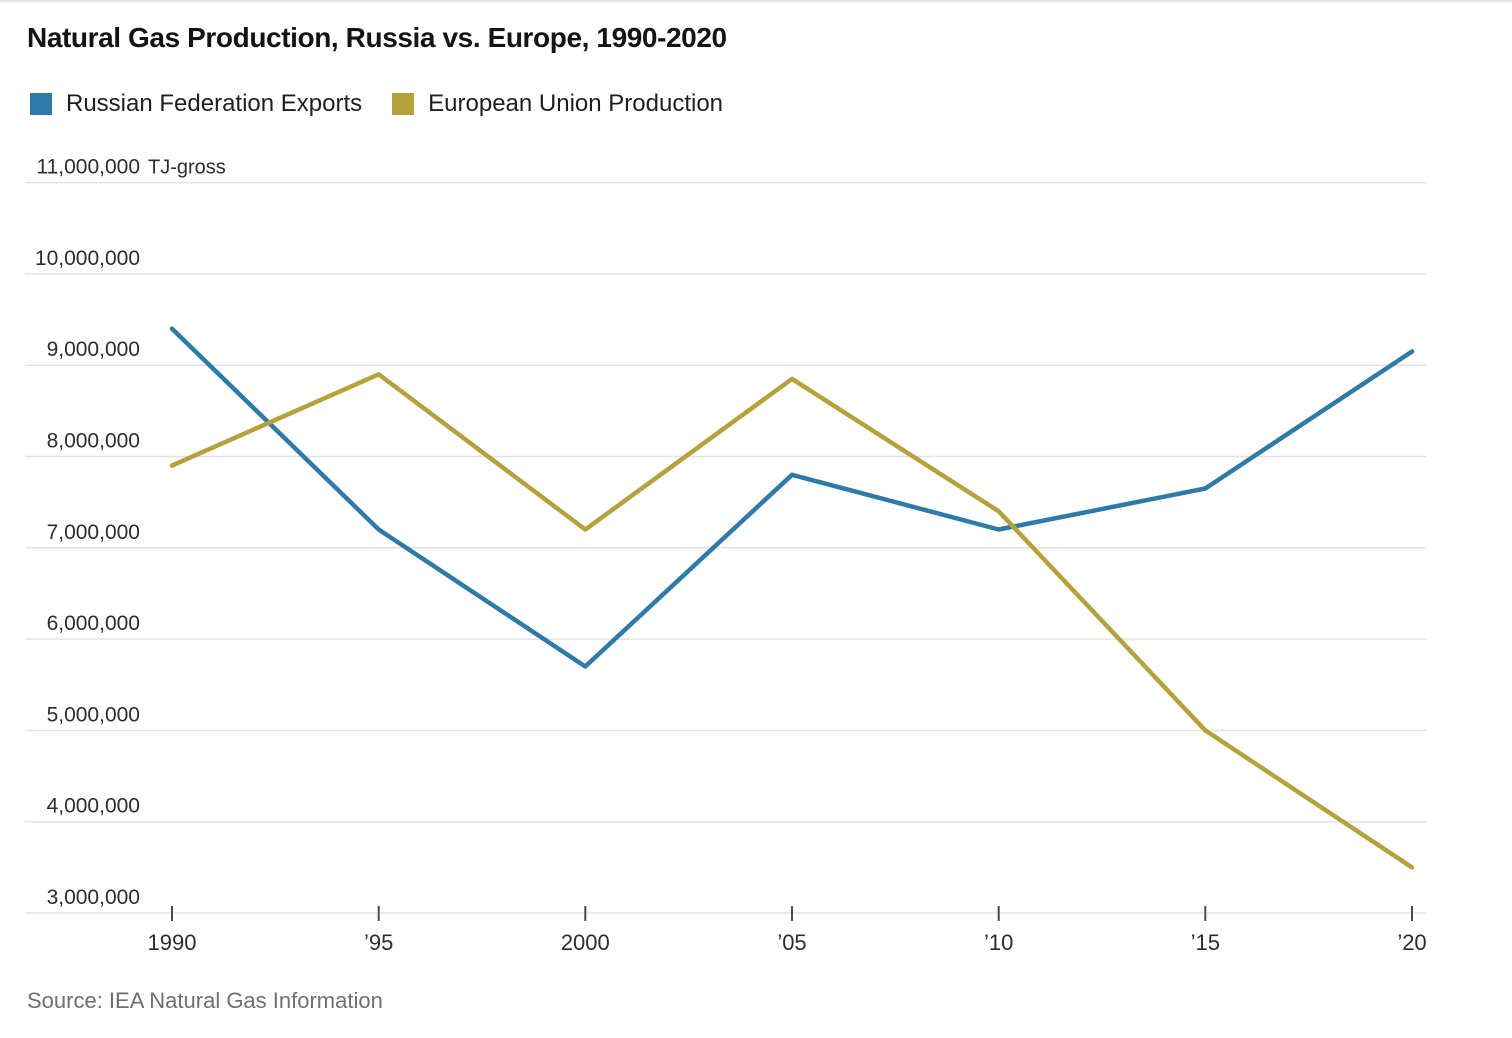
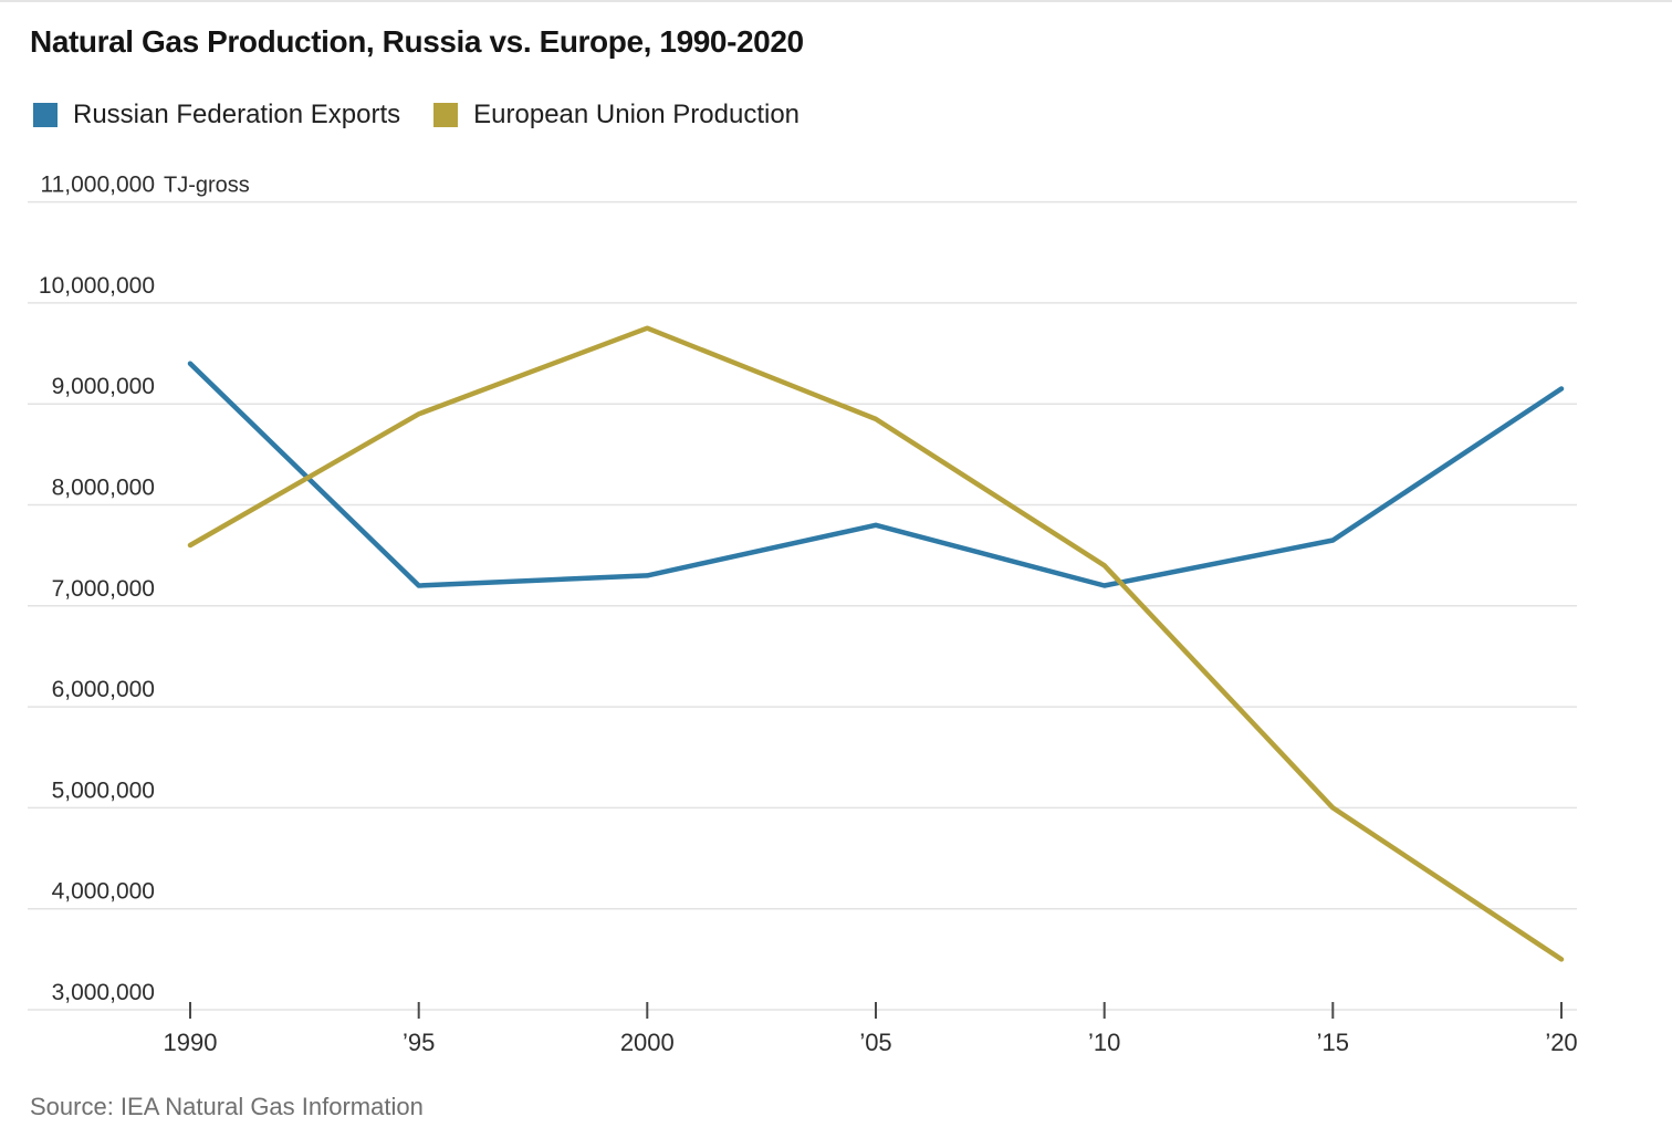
European Union Production/1990: 7900000 -> 7600000
Russian Federation Exports/2000: 5700000 -> 7300000
European Union Production/2000: 7200000 -> 9800000
